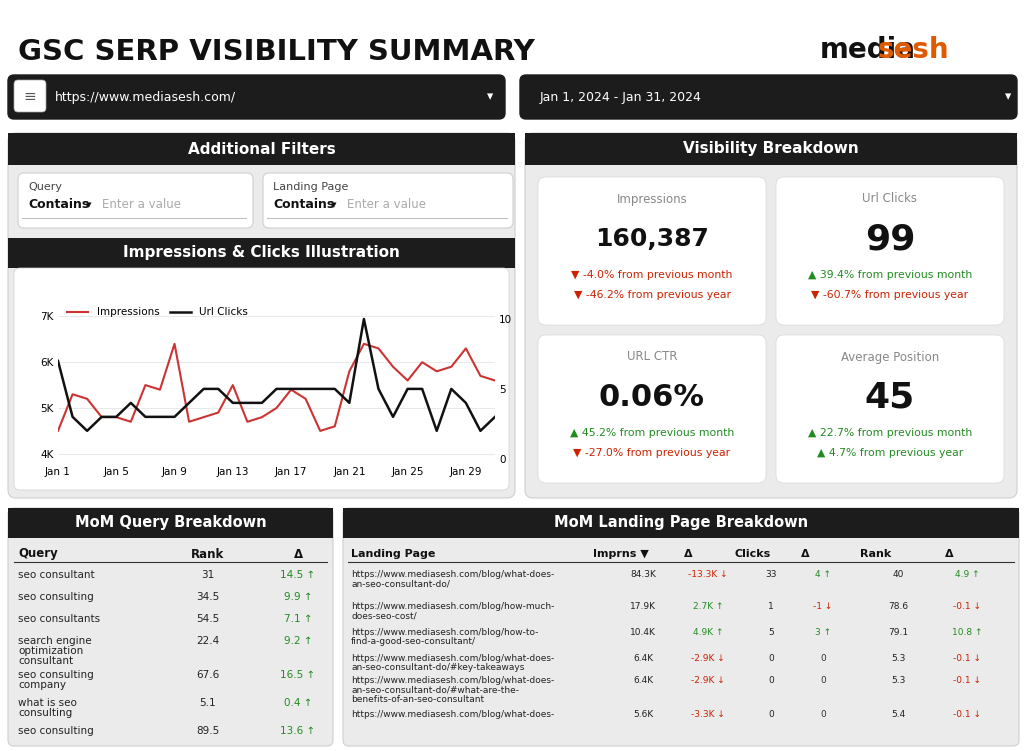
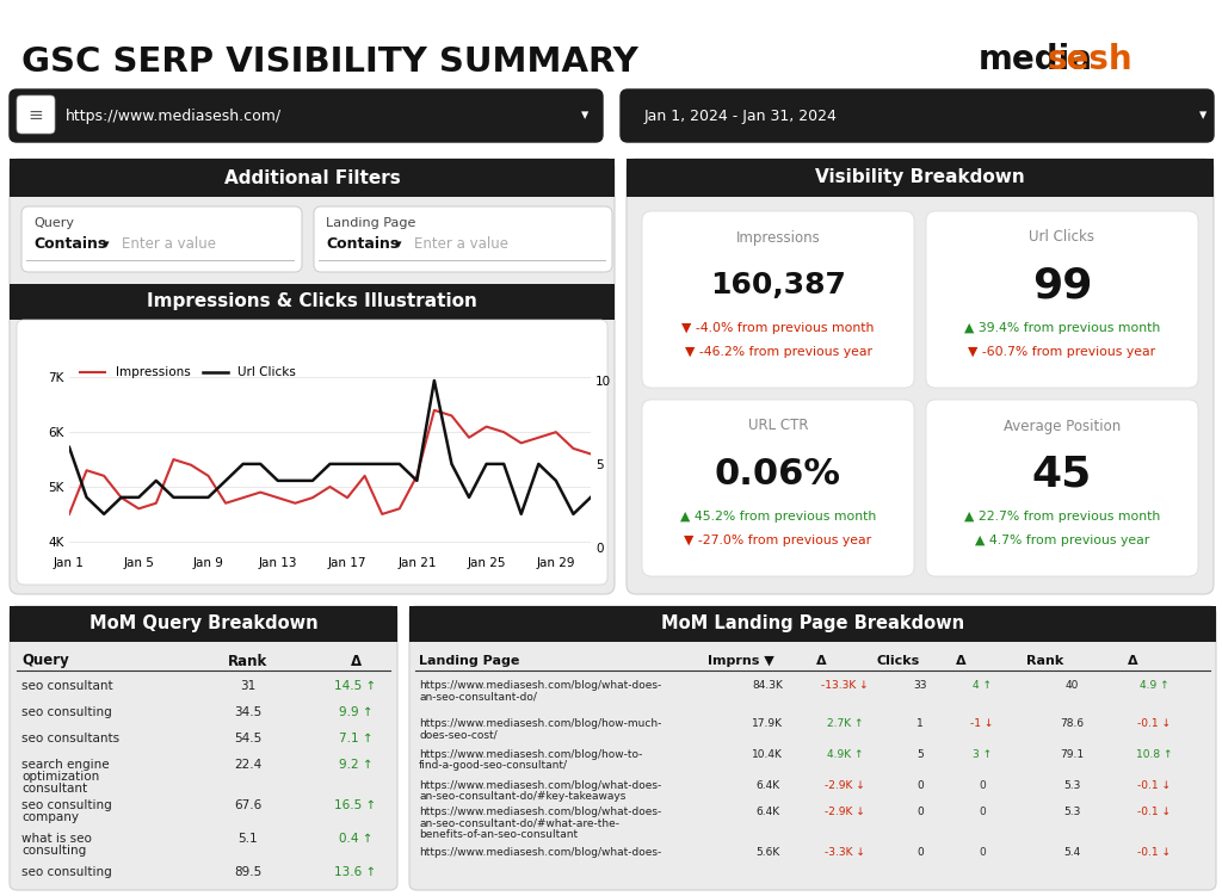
Url Clicks/Jan 1: 7 -> 6
Impressions/Jan 5: 4.8K -> 4.6K
Impressions/Jan 9: 6.4K -> 5.2K
Impressions/Jan 13: 5.5K -> 4.8K
Impressions/Jan 17: 5.4K -> 4.8K
Impressions/Jan 21: 5.8K -> 5.2K
Impressions/Jan 25: 5.6K -> 6.1K
Impressions/Jan 29: 6.3K -> 6.0K
